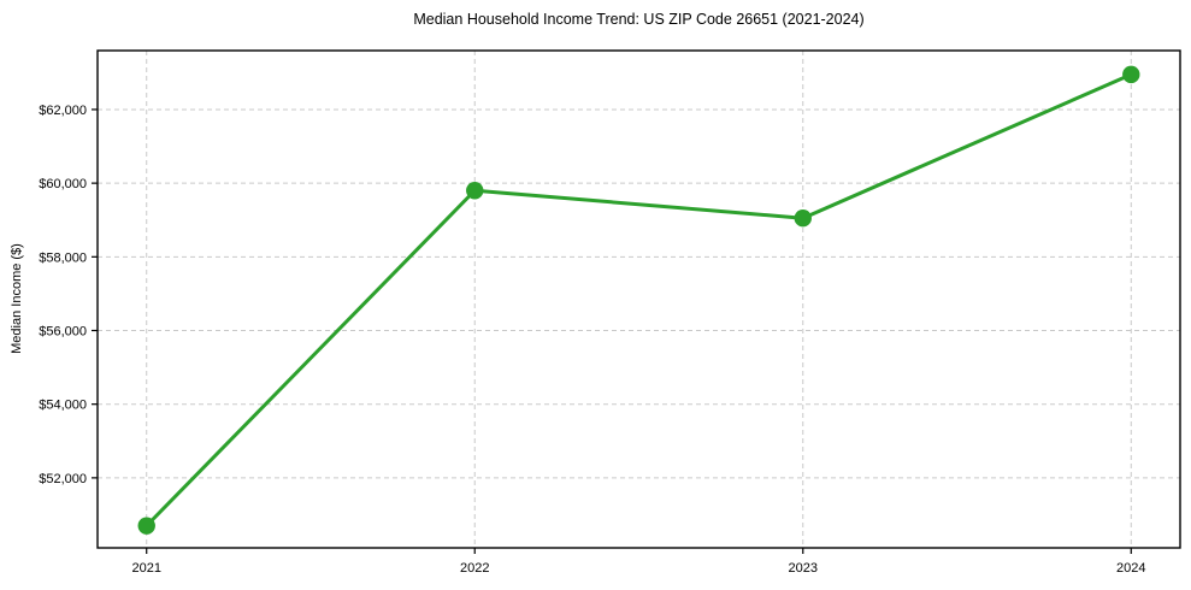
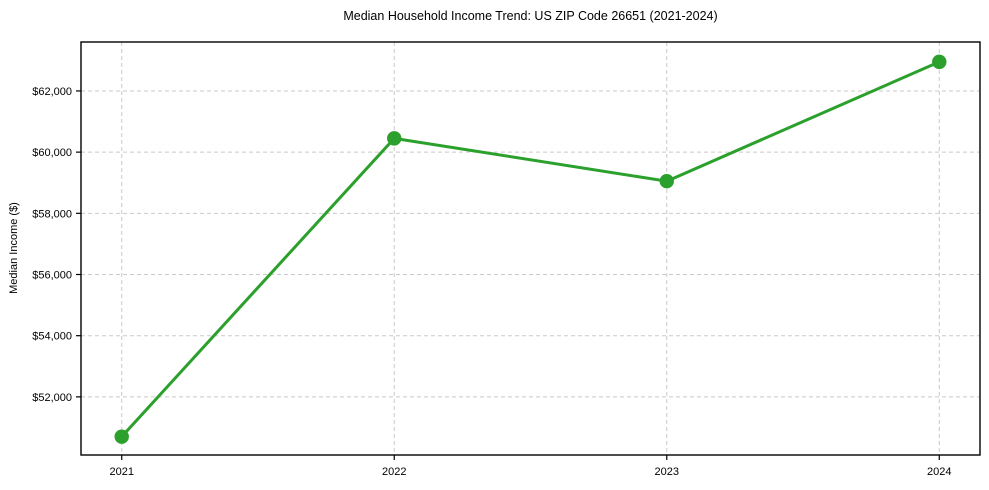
2022: $59800 -> $60400
